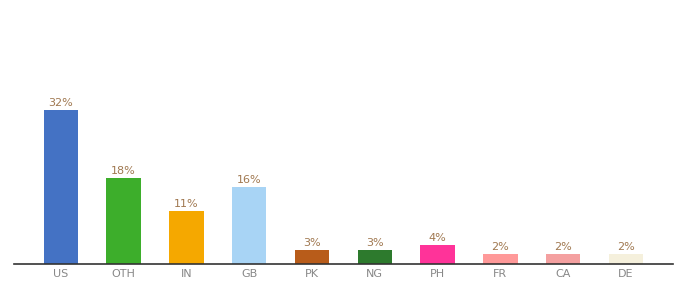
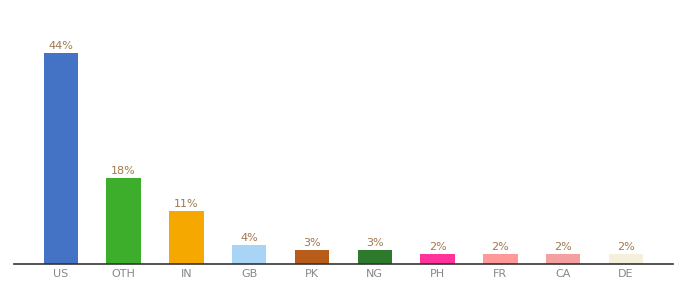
US: 32% -> 44%
GB: 16% -> 4%
PH: 4% -> 2%
